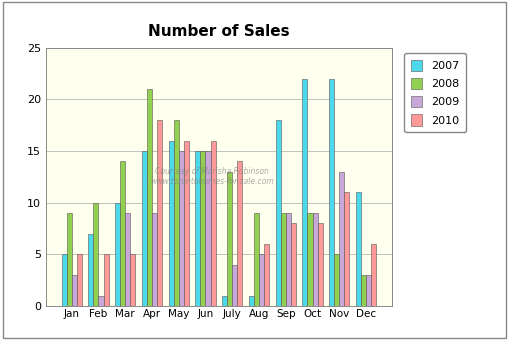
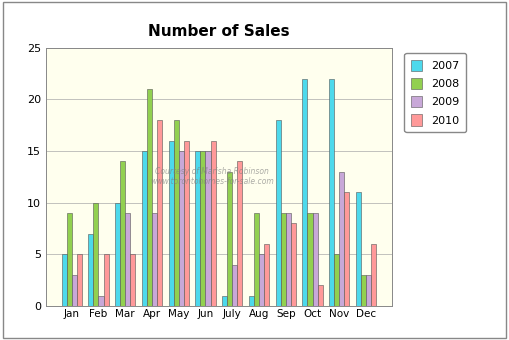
2010/Oct: 8 -> 2
